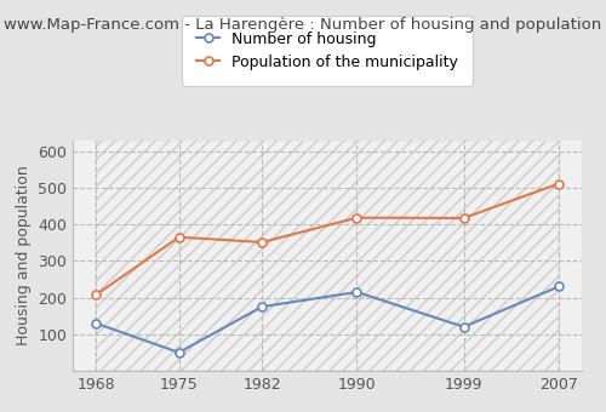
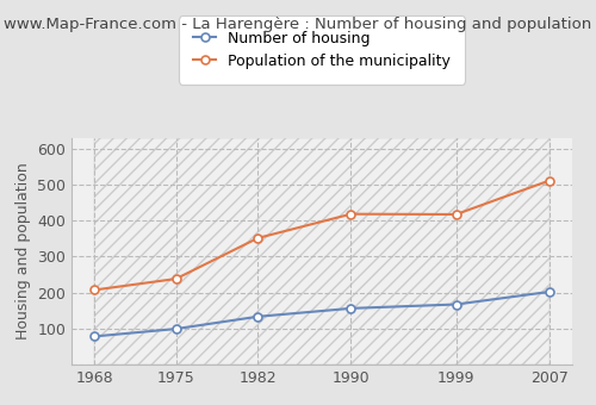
Number of housing/1968: 130 -> 78
Number of housing/1975: 50 -> 99
Population of the municipality/1975: 365 -> 238
Number of housing/1982: 175 -> 133
Number of housing/1990: 215 -> 156
Number of housing/1999: 120 -> 167
Number of housing/2007: 230 -> 202
